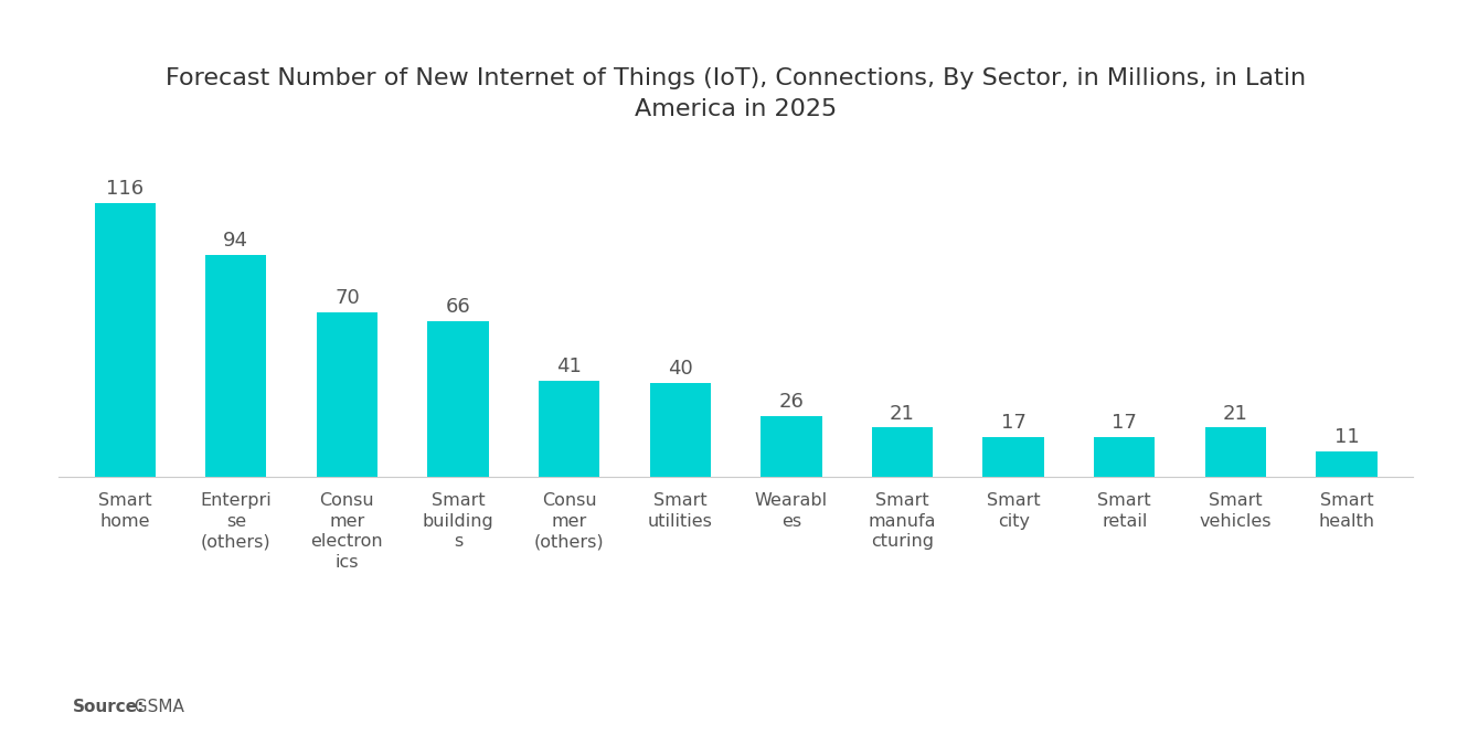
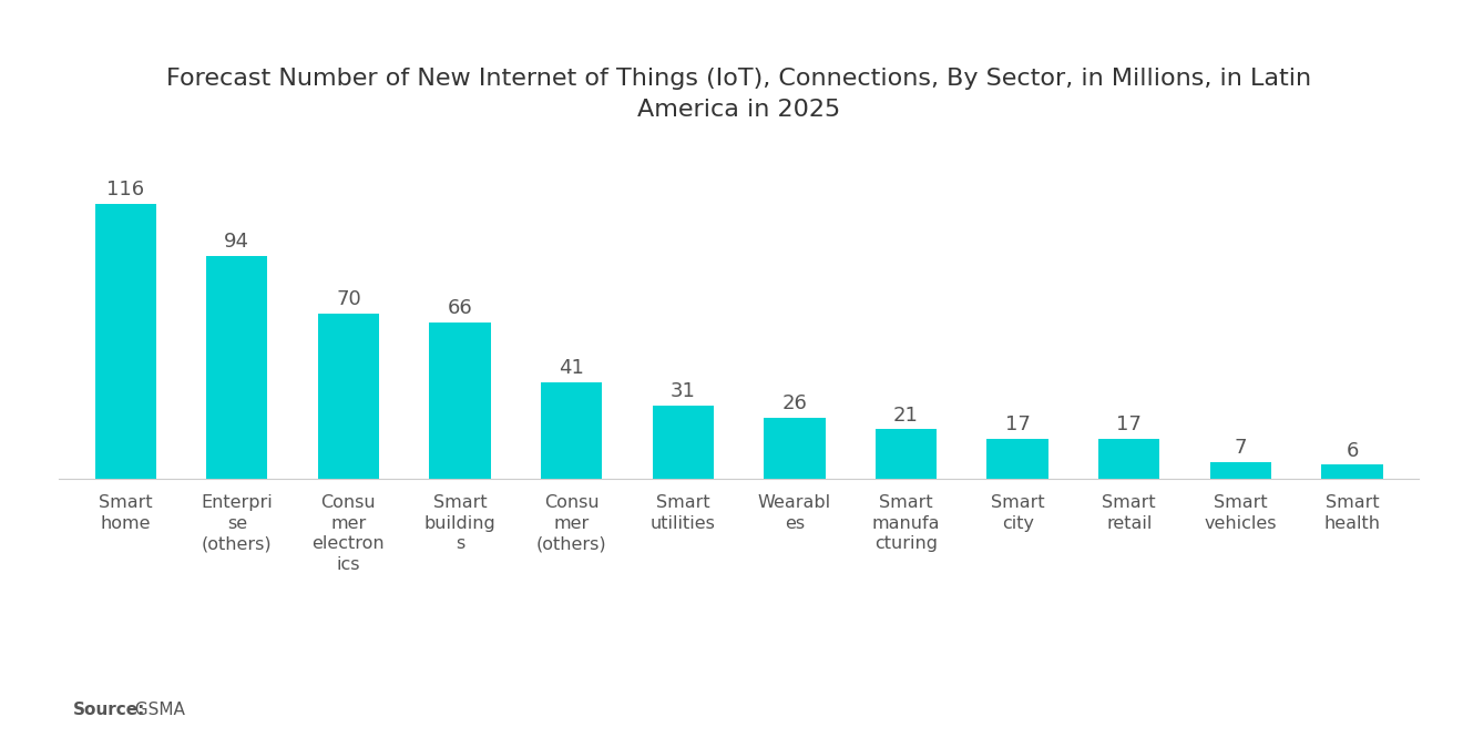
Smart utilities: 40 -> 31
Smart vehicles: 21 -> 7
Smart health: 11 -> 6
